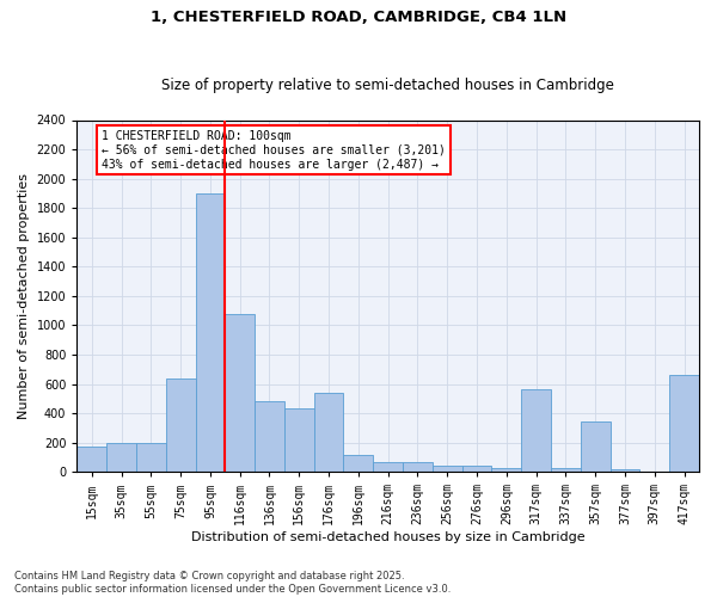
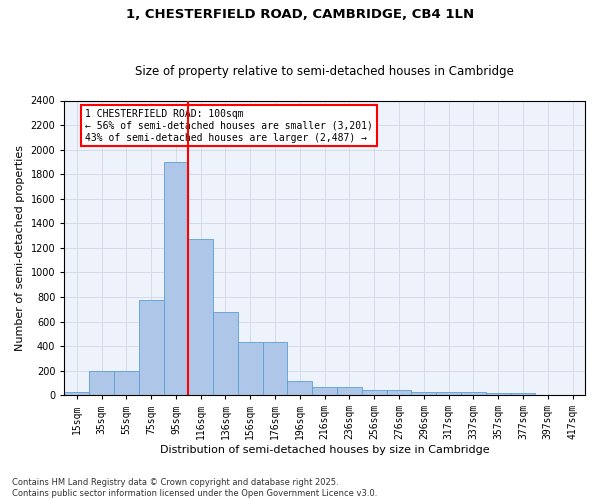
15sqm: 170 -> 20
75sqm: 640 -> 780
116sqm: 1080 -> 1280
136sqm: 480 -> 680
176sqm: 540 -> 430
317sqm: 560 -> 20
357sqm: 340 -> 20
417sqm: 660 -> 0
